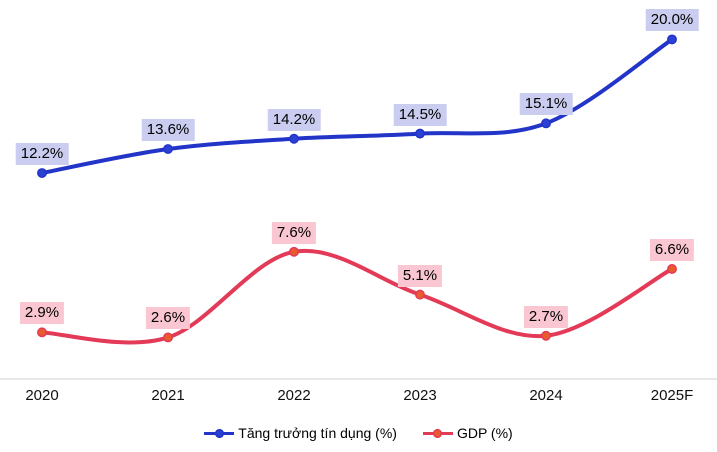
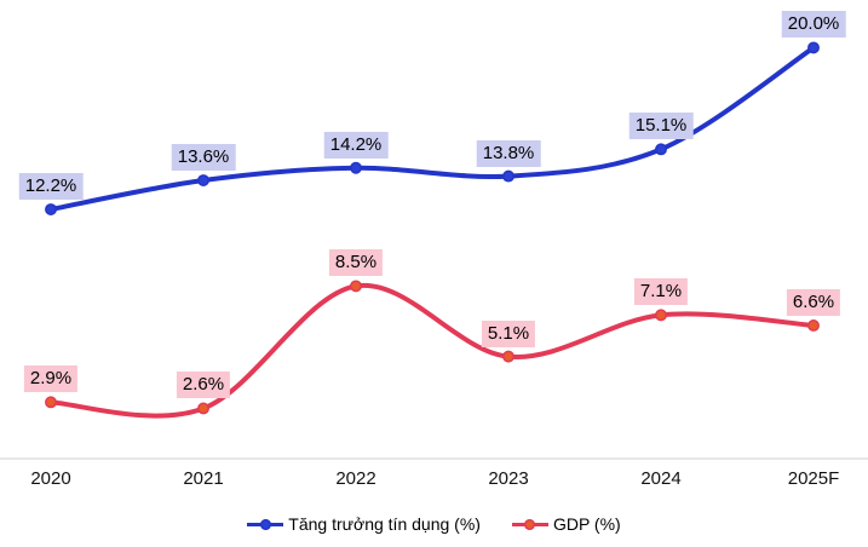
GDP (%)/2022: 7.6% -> 8.5%
Tăng trưởng tín dụng (%)/2023: 14.5% -> 13.8%
GDP (%)/2024: 2.7% -> 7.1%
